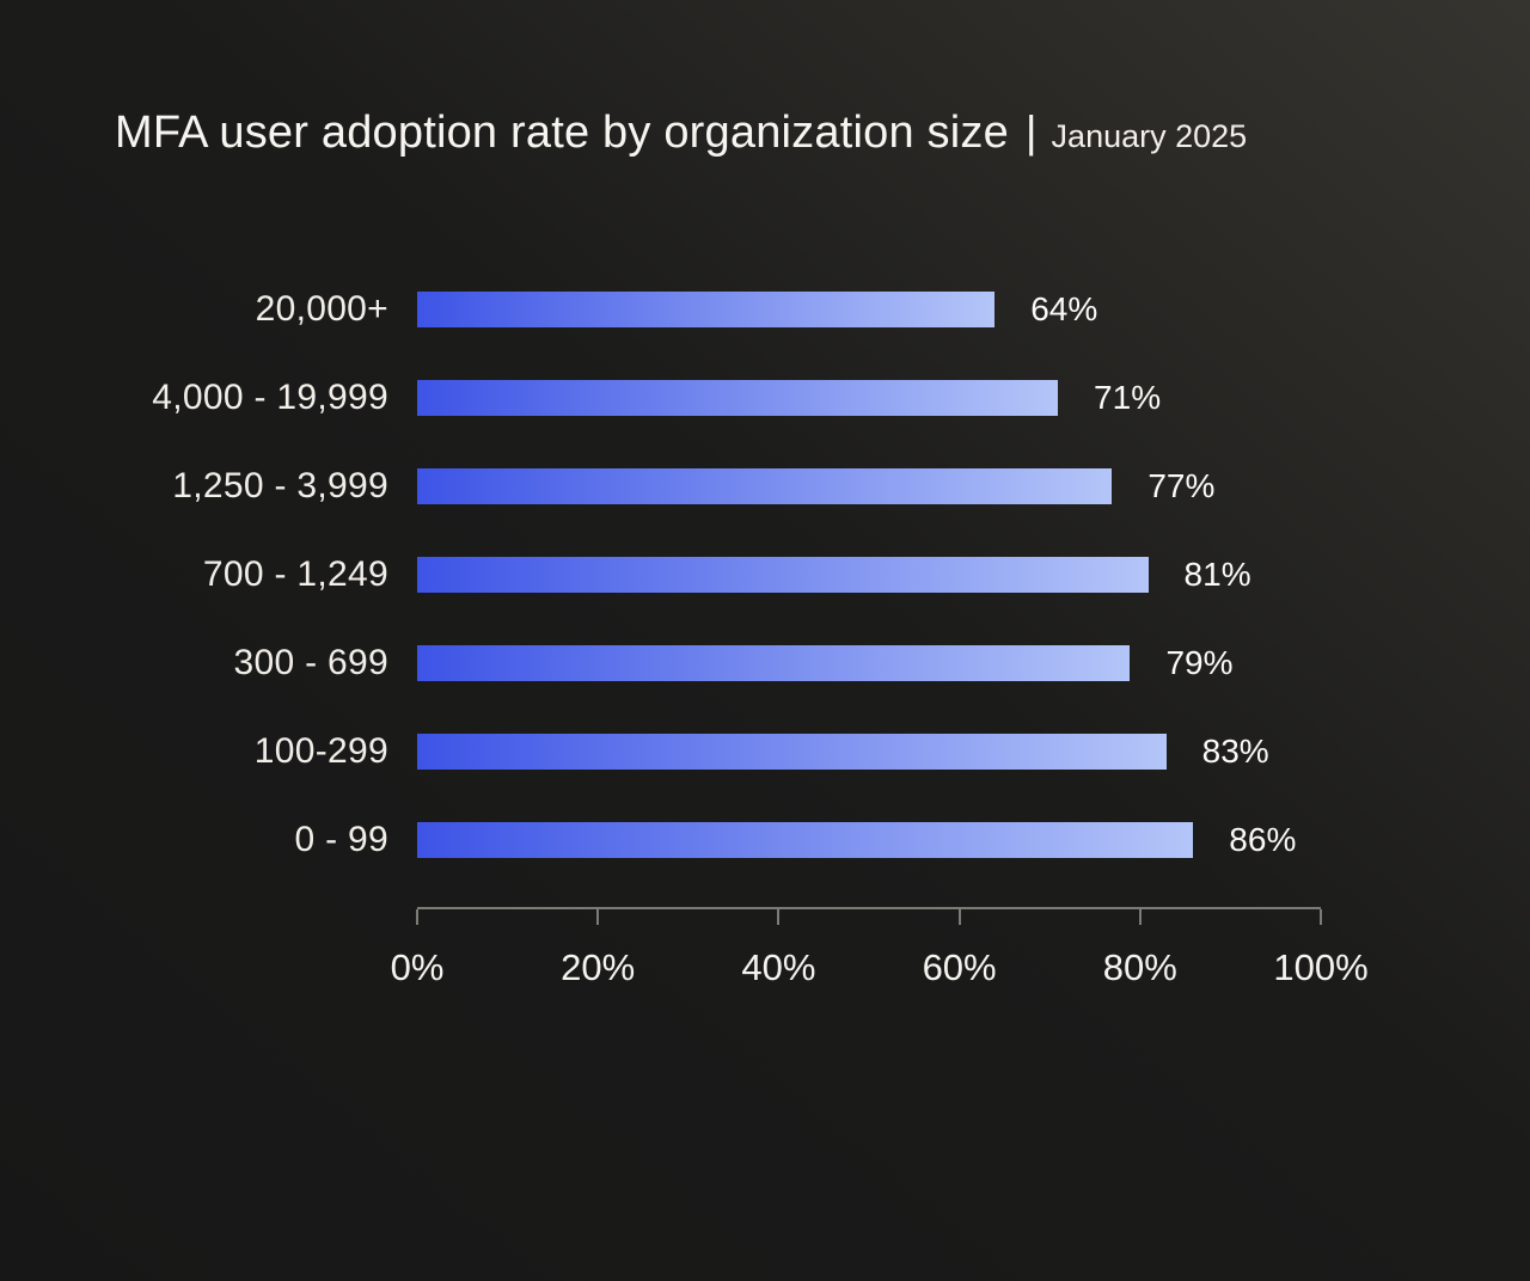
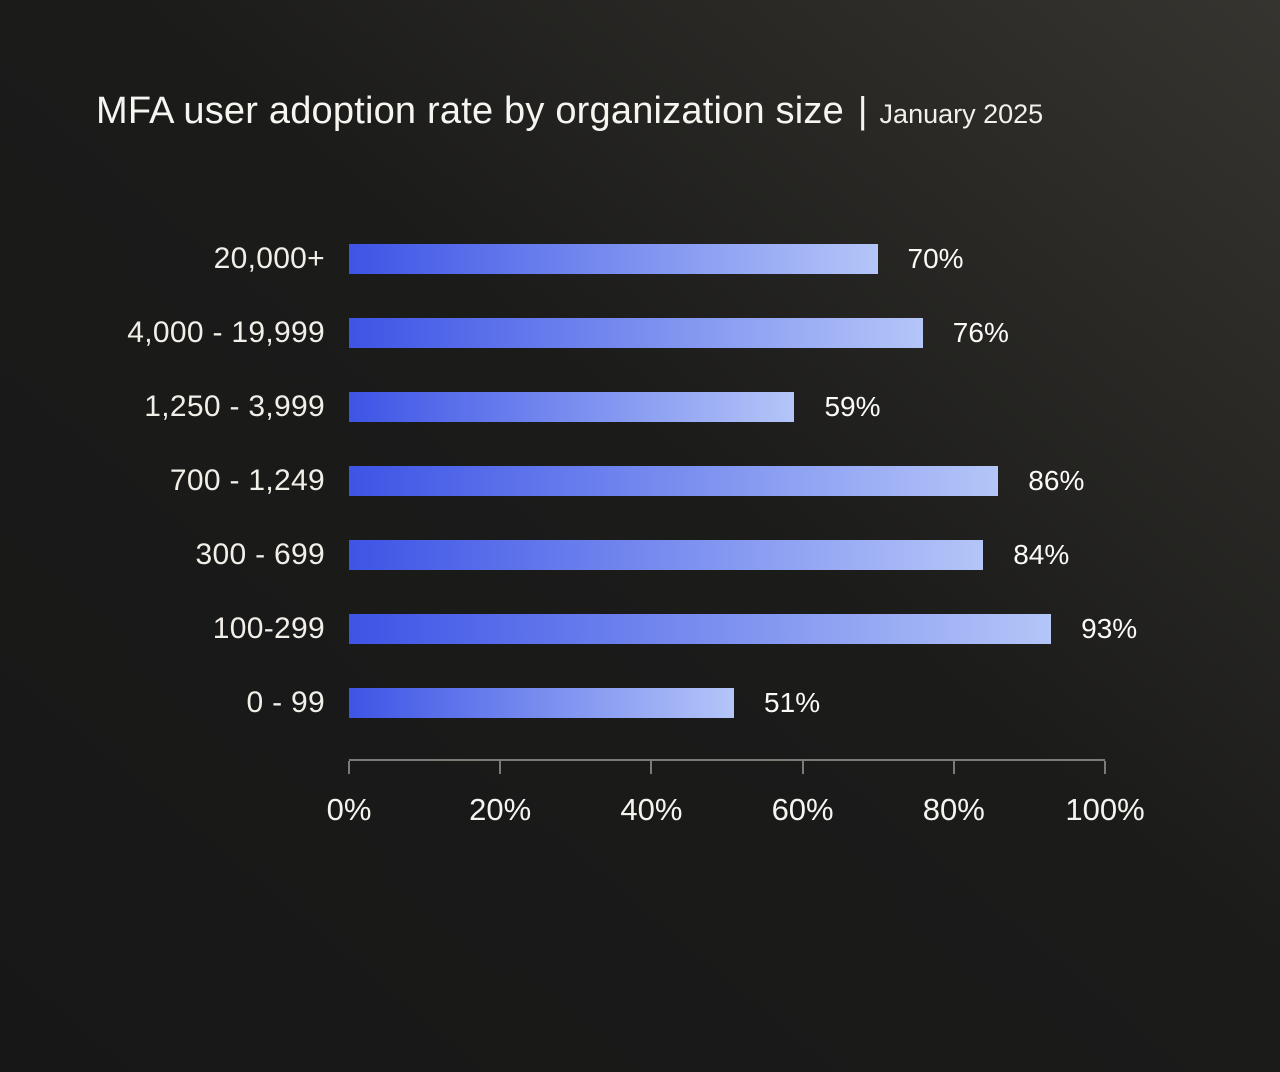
20,000+: 64% -> 70%
4,000 - 19,999: 71% -> 76%
1,250 - 3,999: 77% -> 59%
700 - 1,249: 81% -> 86%
300 - 699: 79% -> 84%
100-299: 83% -> 93%
0 - 99: 86% -> 51%
